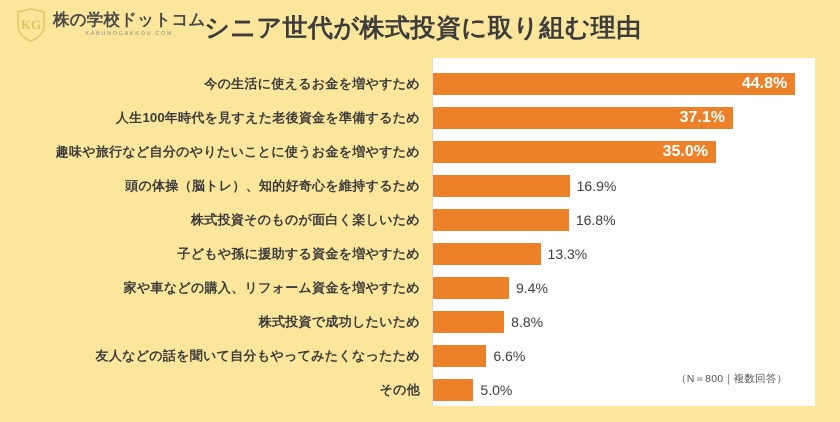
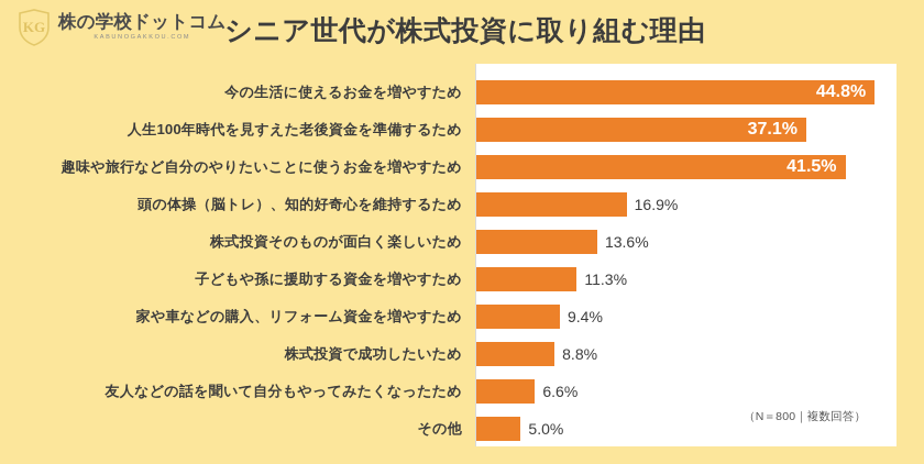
趣味や旅行など自分のやりたいことに使うお金を増やすため: 35.0% -> 41.5%
株式投資そのものが面白く楽しいため: 16.8% -> 13.6%
子どもや孫に援助する資金を増やすため: 13.3% -> 11.3%
